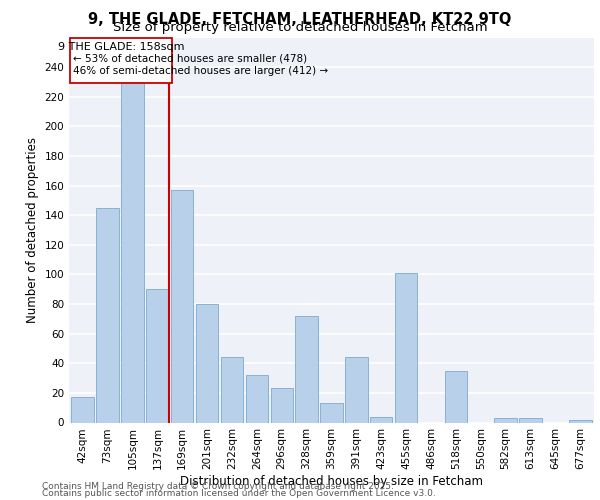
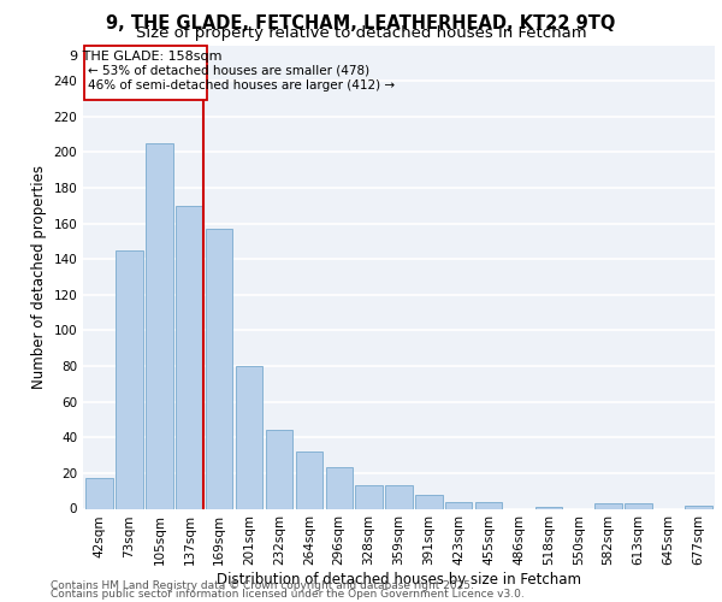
105sqm: 229 -> 205
137sqm: 90 -> 170
328sqm: 72 -> 13
391sqm: 44 -> 8
455sqm: 101 -> 4
518sqm: 35 -> 1
